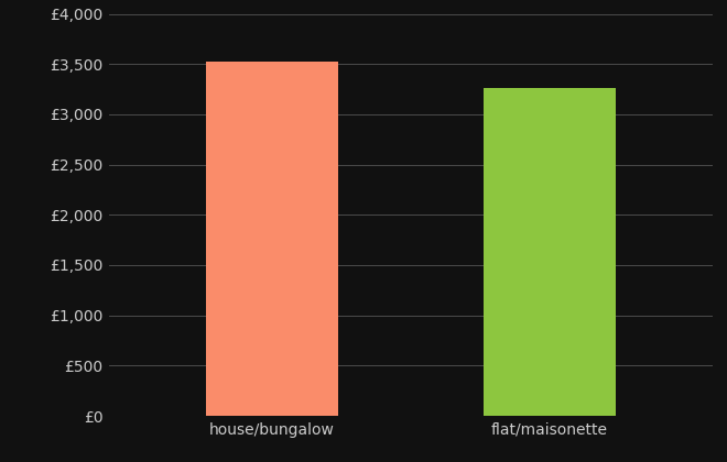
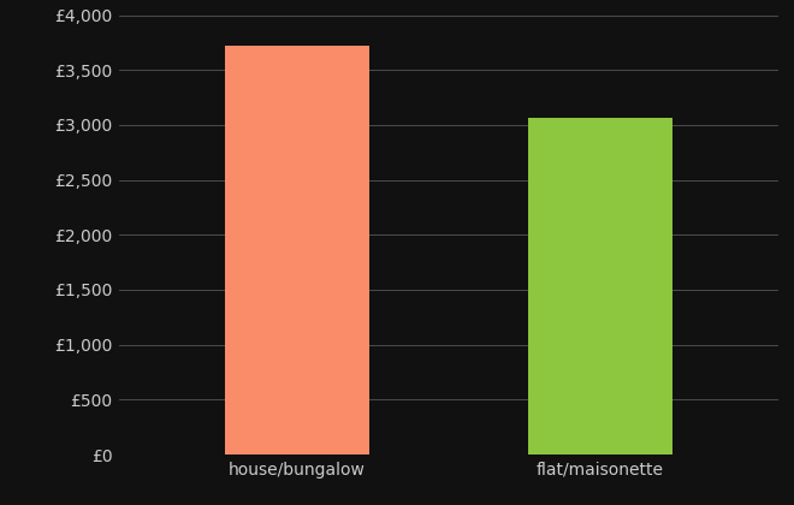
house/bungalow: £3,520 -> £3,720
flat/maisonette: £3,260 -> £3,060
